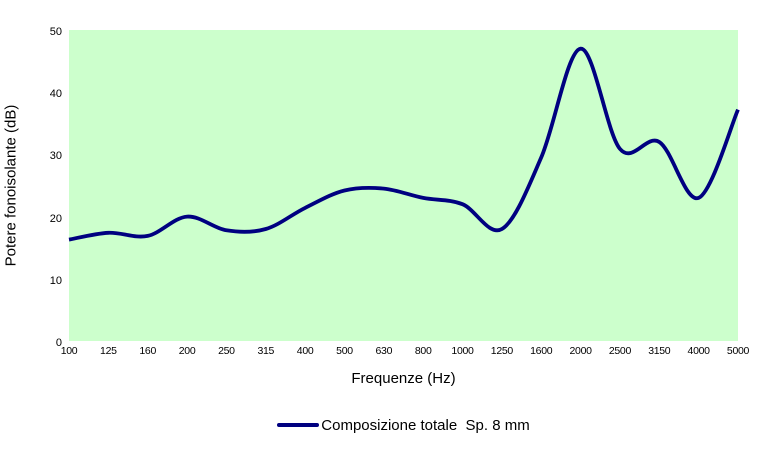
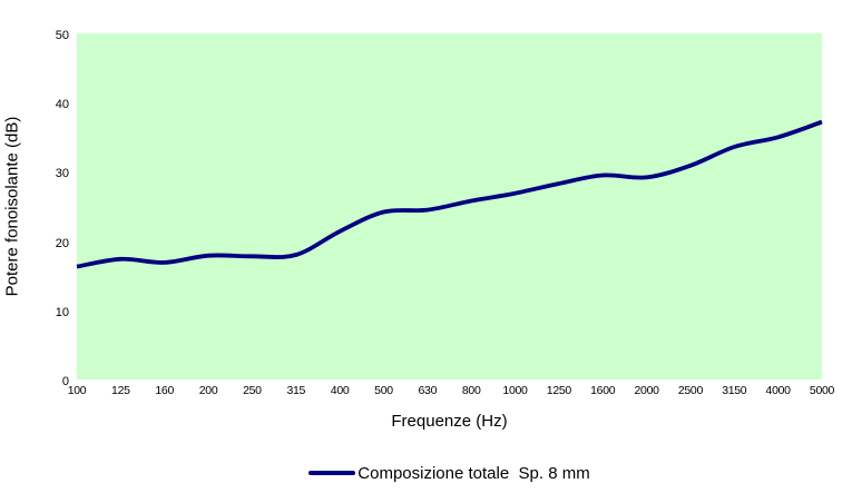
200: 20 -> 18
800: 23 -> 26
1000: 22 -> 27
1250: 18 -> 28
2000: 47 -> 29
3150: 32 -> 34
4000: 23 -> 35
